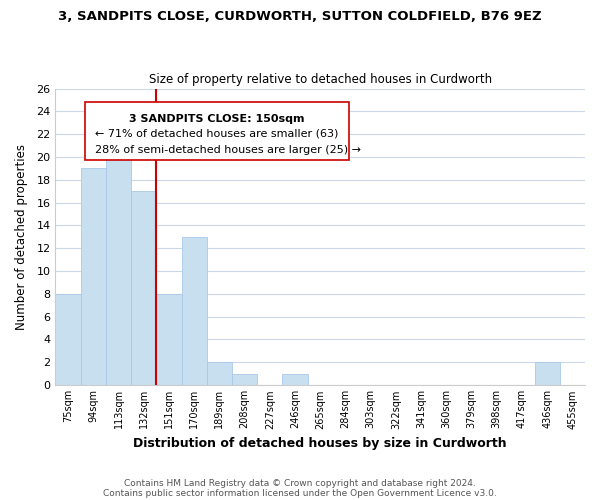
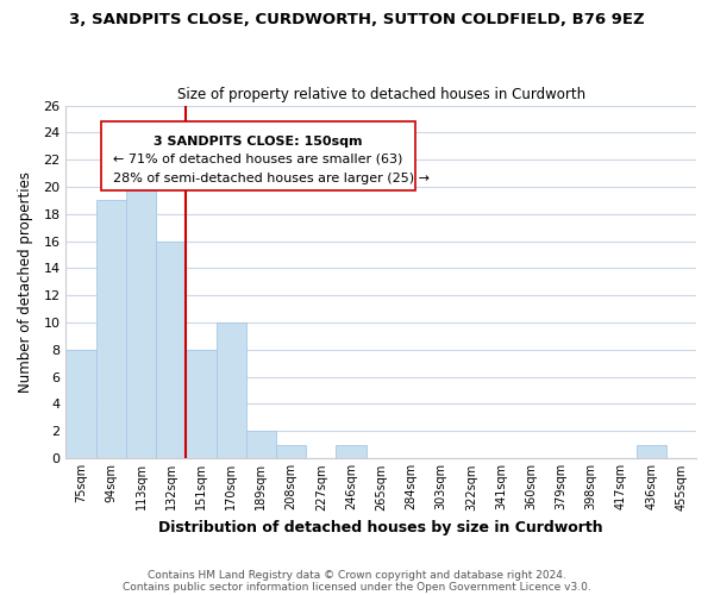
132sqm: 17 -> 16
170sqm: 13 -> 10
436sqm: 2 -> 1
